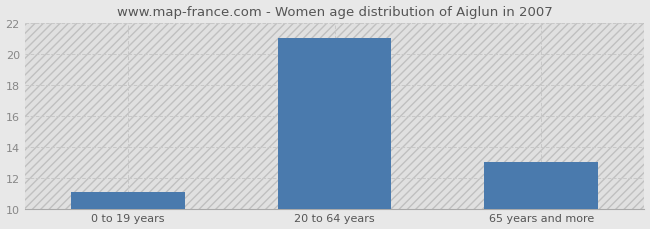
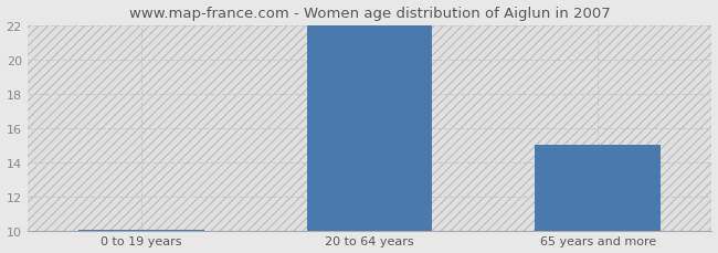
0 to 19 years: 11.1 -> 10.1
20 to 64 years: 21.0 -> 22.0
65 years and more: 13.0 -> 15.0
